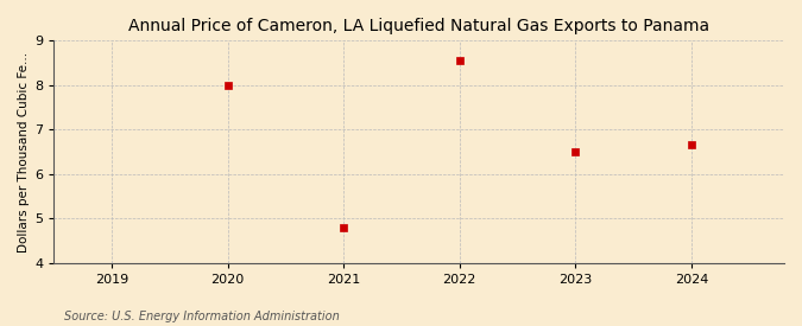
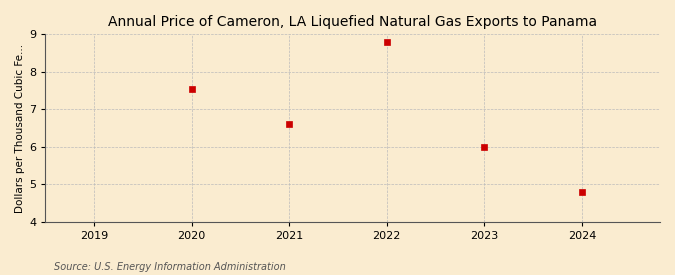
2020: 8.00 -> 7.55
2021: 4.80 -> 6.60
2022: 8.55 -> 8.80
2023: 6.50 -> 6.00
2024: 6.65 -> 4.80
